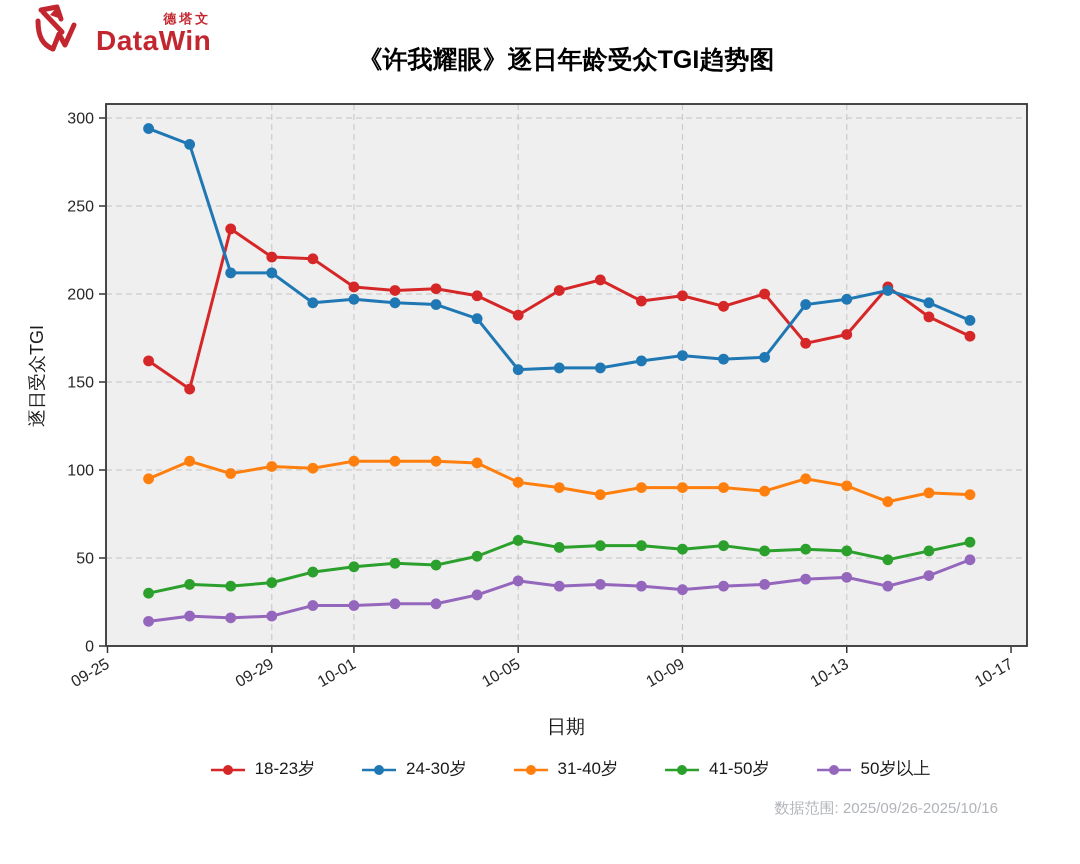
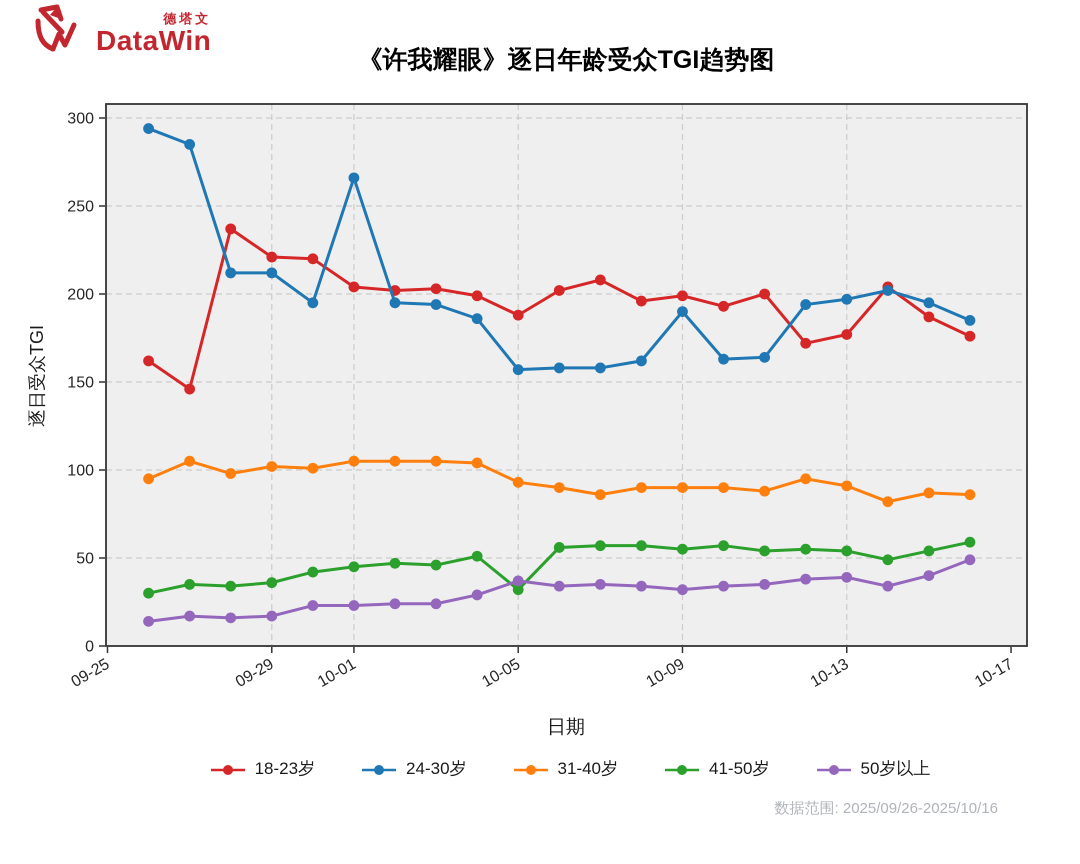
24-30岁/10-01: 197 -> 266
41-50岁/10-05: 60 -> 32
24-30岁/10-09: 165 -> 190
